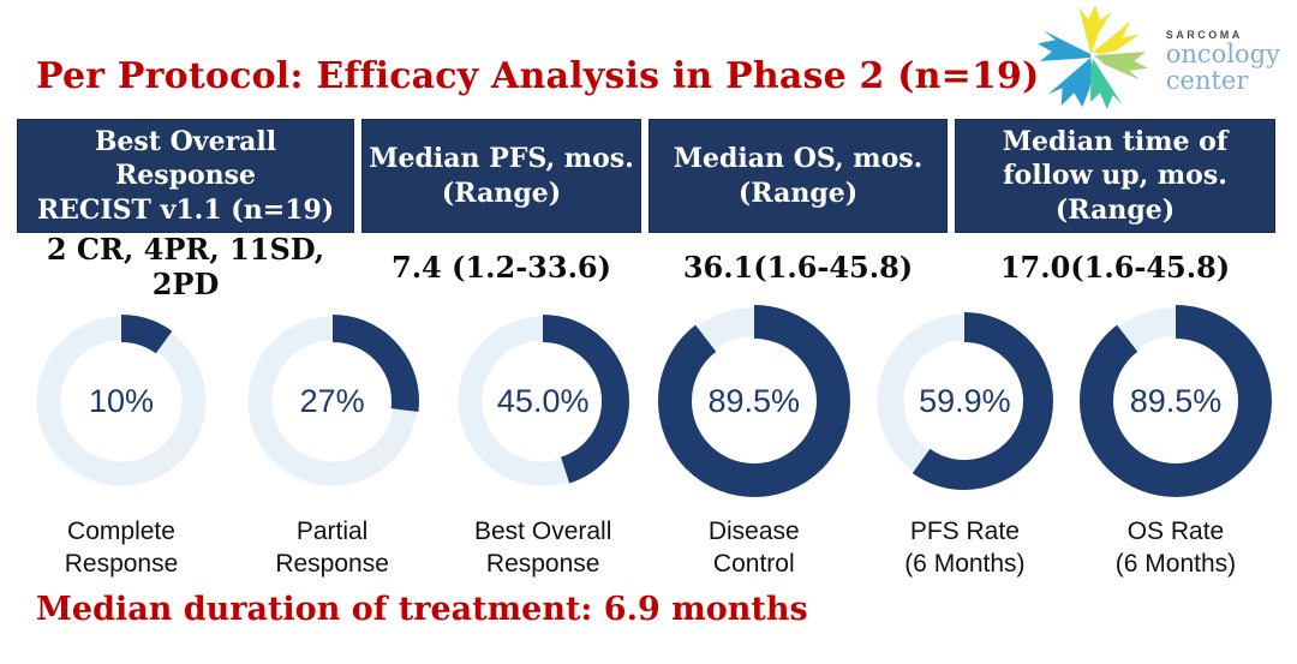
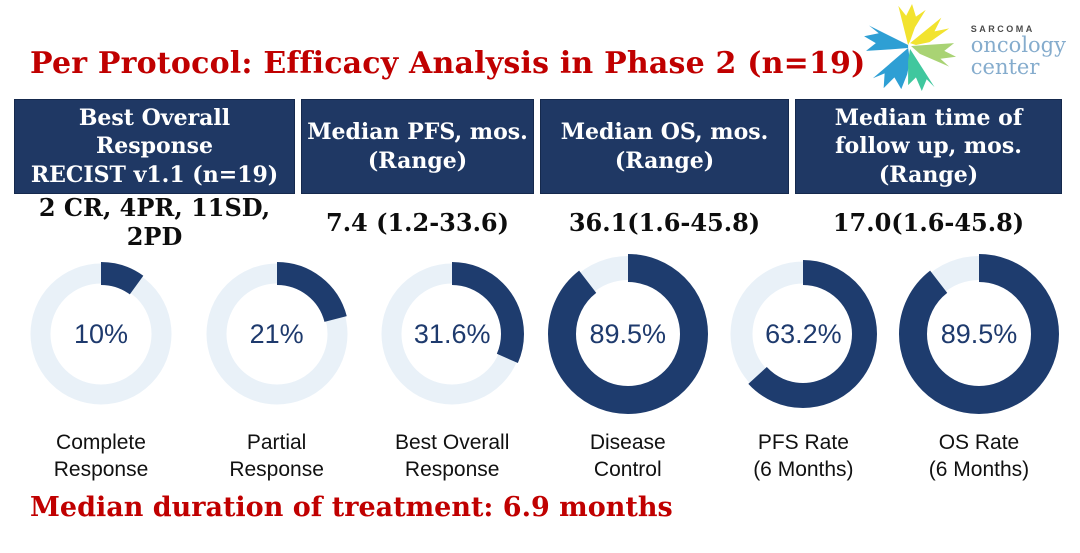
Partial Response: 27% -> 21%
Best Overall Response: 45.0% -> 31.6%
PFS Rate (6 Months): 59.9% -> 63.2%
